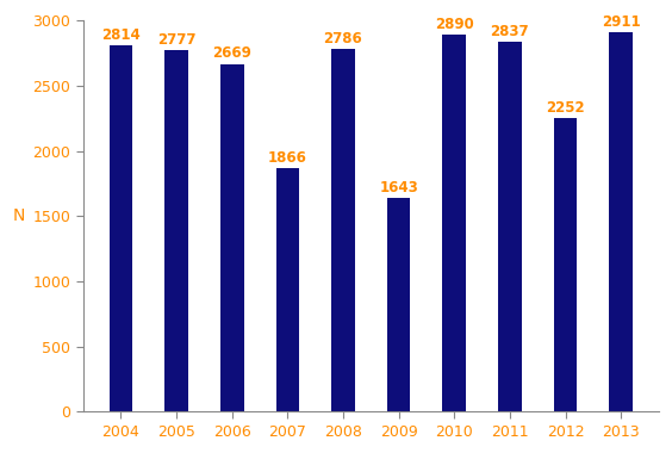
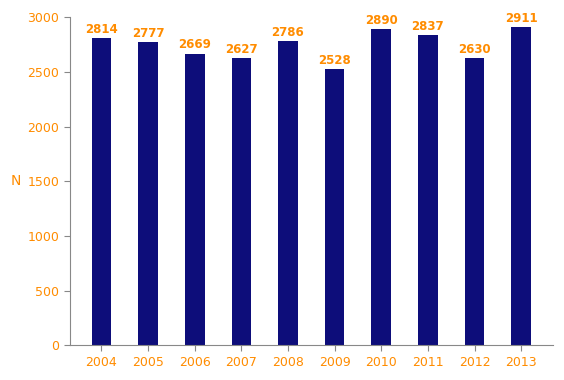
2007: 1866 -> 2627
2009: 1643 -> 2528
2012: 2252 -> 2630
